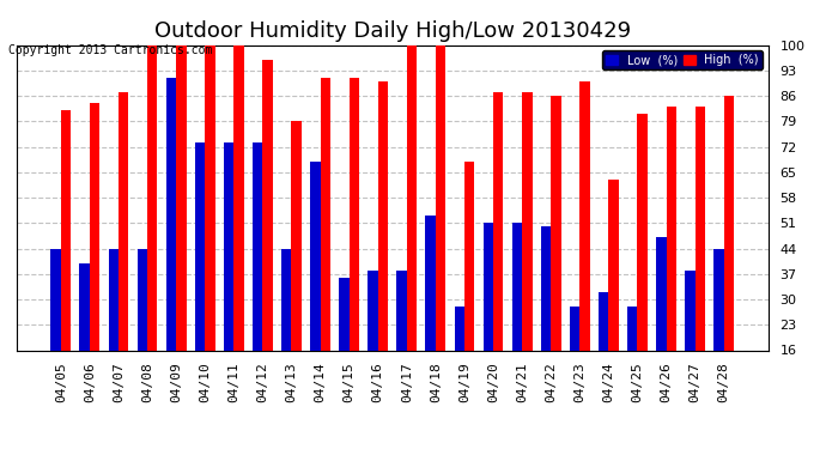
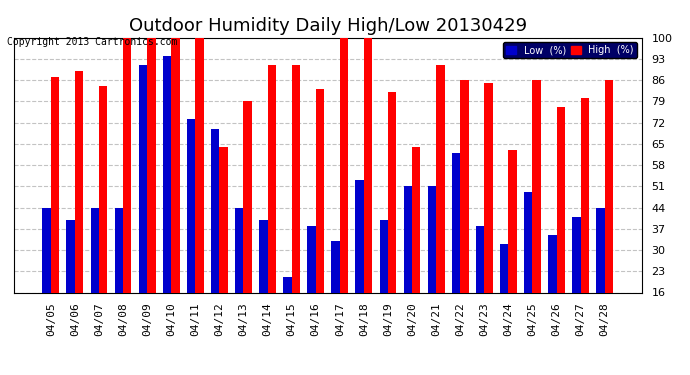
High (%)/04/05: 82 -> 87
High (%)/04/06: 84 -> 89
High (%)/04/07: 87 -> 84
Low (%)/04/10: 73 -> 94
Low (%)/04/12: 73 -> 70
High (%)/04/12: 96 -> 64
Low (%)/04/14: 68 -> 40
Low (%)/04/15: 36 -> 21
High (%)/04/16: 90 -> 83
Low (%)/04/17: 38 -> 33
Low (%)/04/19: 28 -> 40
High (%)/04/19: 68 -> 82
High (%)/04/20: 87 -> 64
High (%)/04/21: 87 -> 91
Low (%)/04/22: 50 -> 62
Low (%)/04/23: 28 -> 38
High (%)/04/23: 90 -> 85
Low (%)/04/25: 28 -> 49
High (%)/04/25: 81 -> 86
Low (%)/04/26: 47 -> 35
High (%)/04/26: 83 -> 77
Low (%)/04/27: 38 -> 41
High (%)/04/27: 83 -> 80
